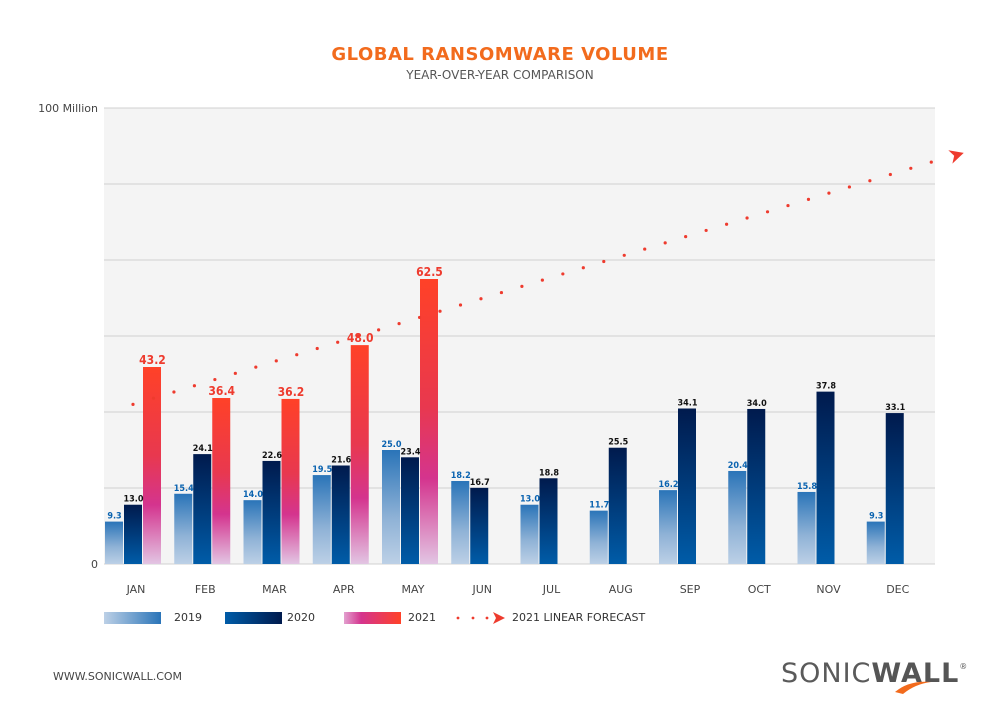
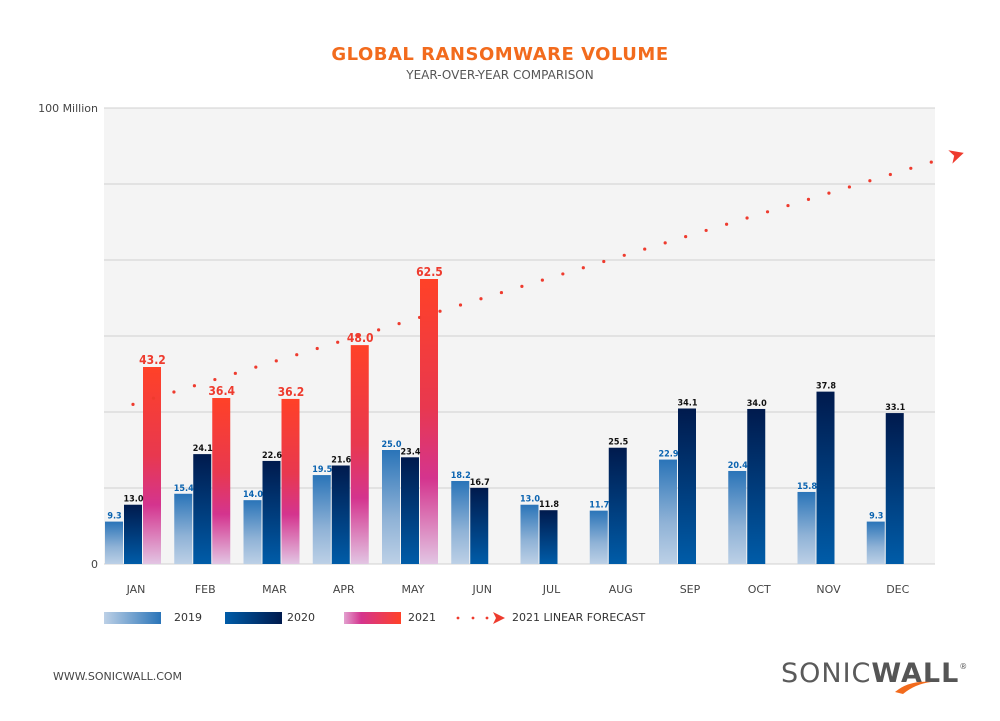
2020/JUL: 18.8 -> 11.8
2019/SEP: 16.2 -> 22.9
